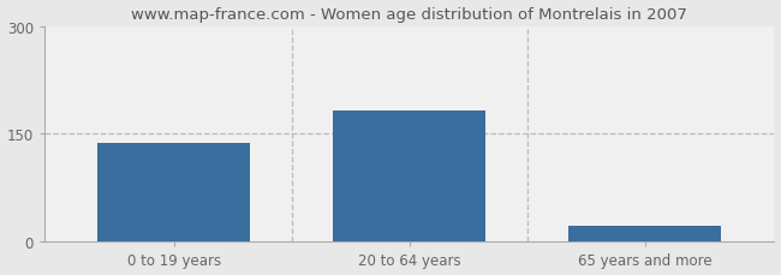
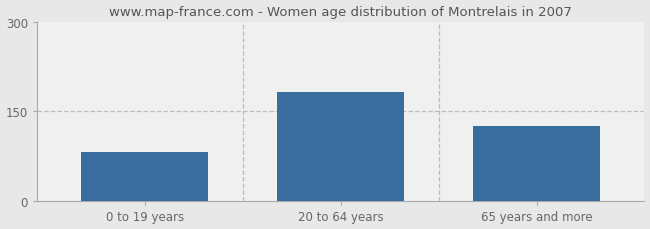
0 to 19 years: 137 -> 82
65 years and more: 22 -> 126
